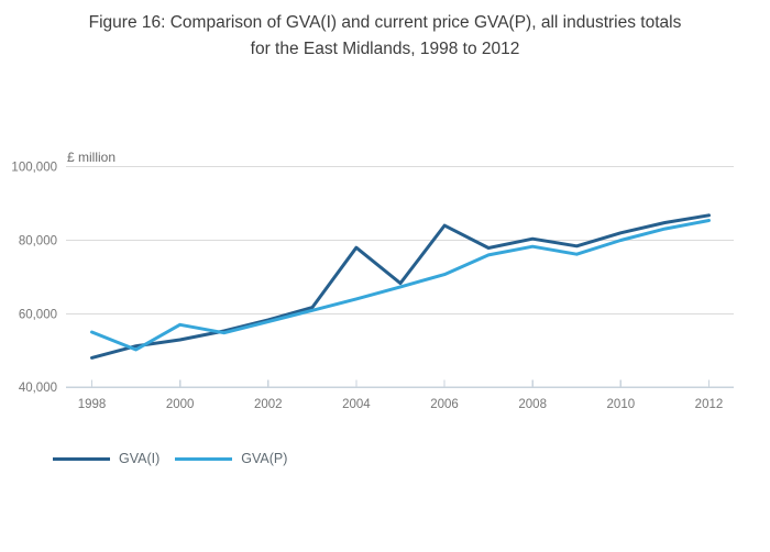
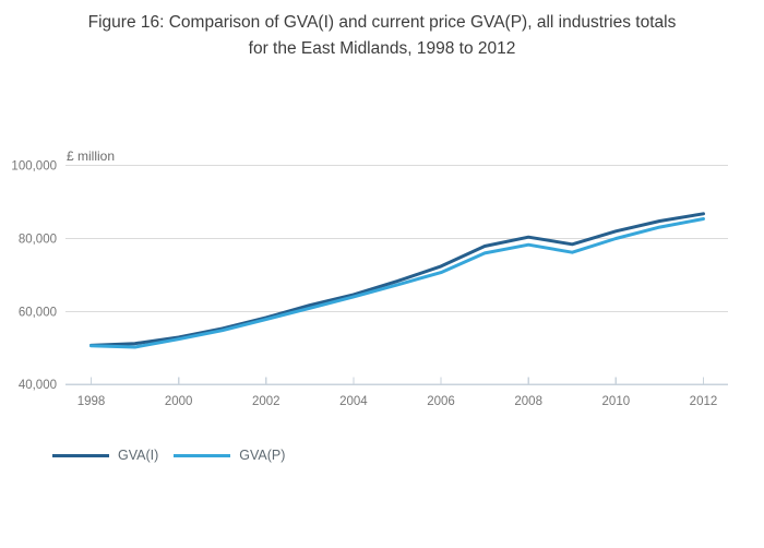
GVA(I)/1998: 48000 -> 51000
GVA(P)/1998: 55000 -> 51000
GVA(P)/2000: 57000 -> 52000
GVA(I)/2004: 78000 -> 65000
GVA(I)/2006: 84000 -> 72000
